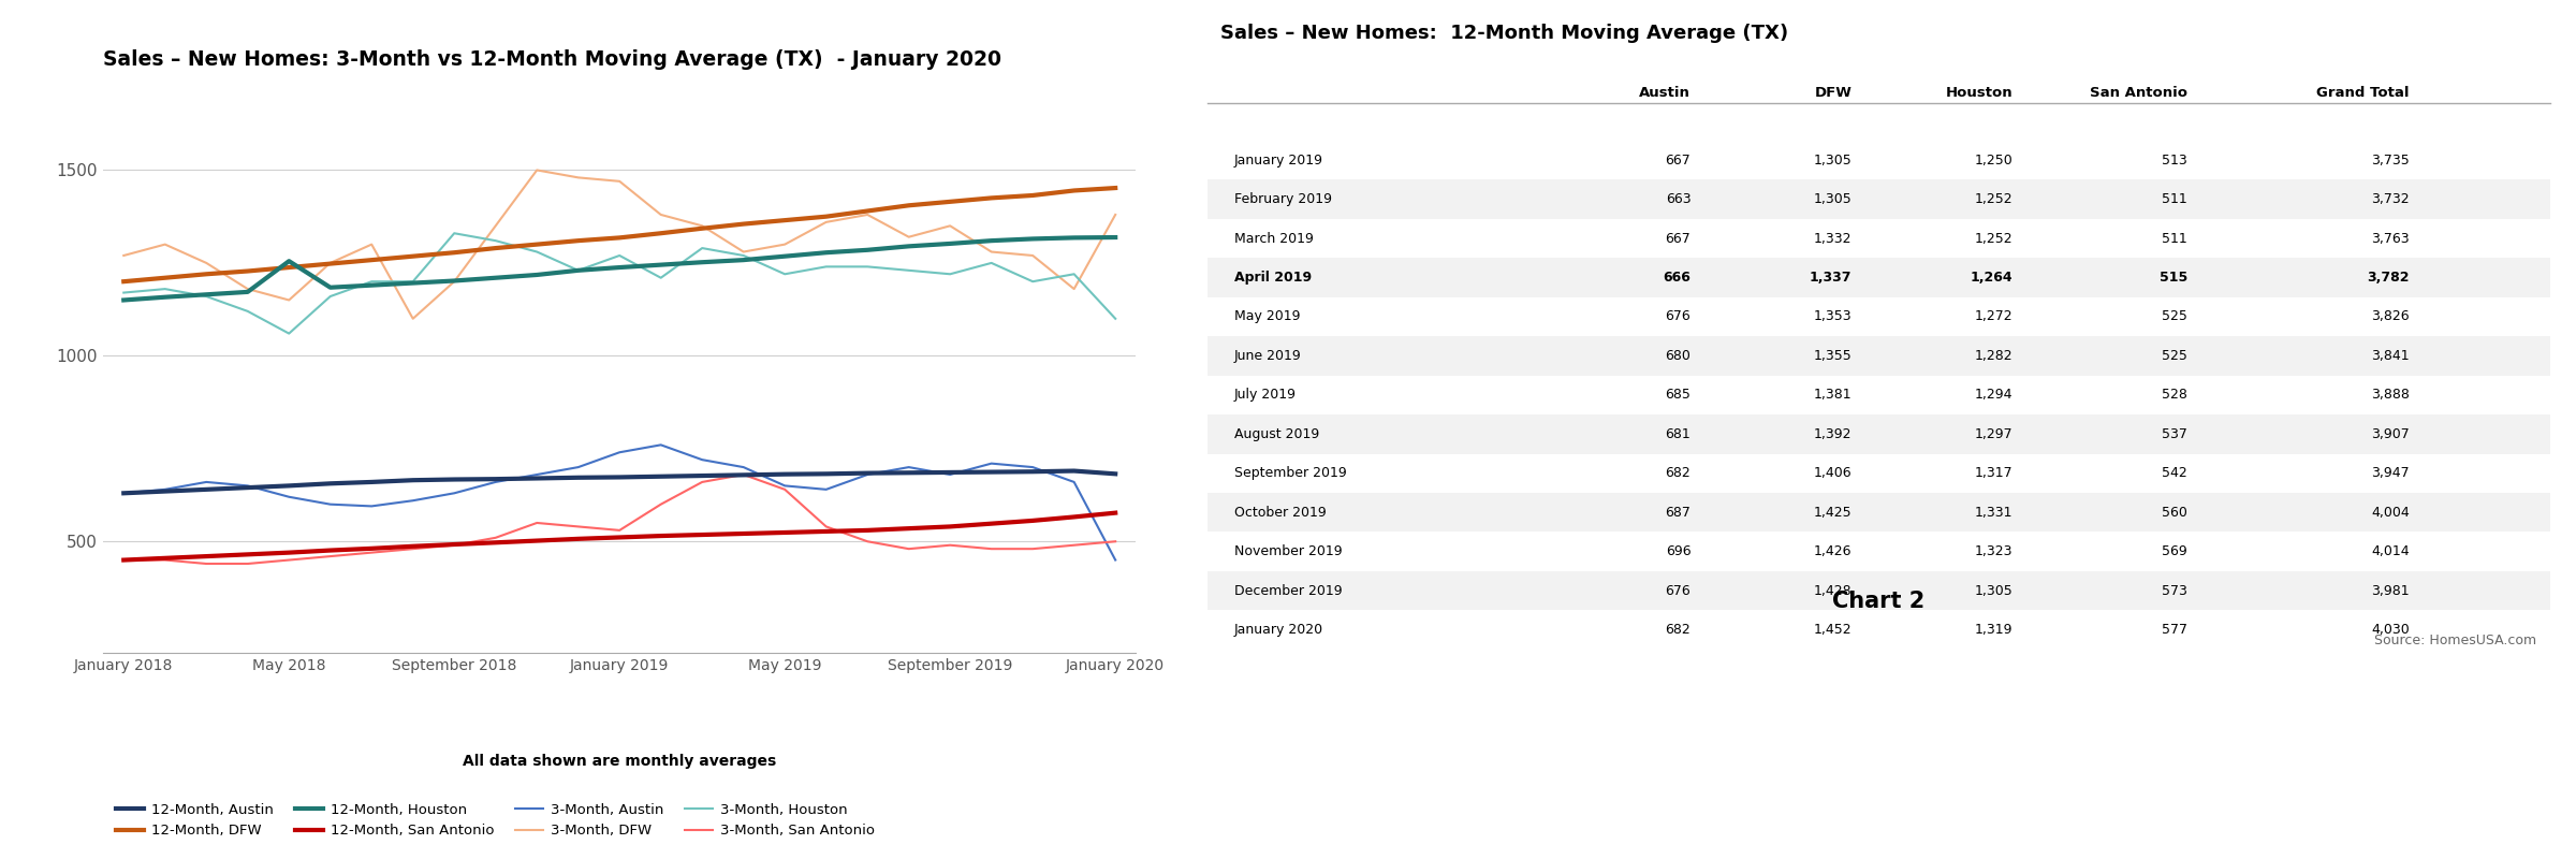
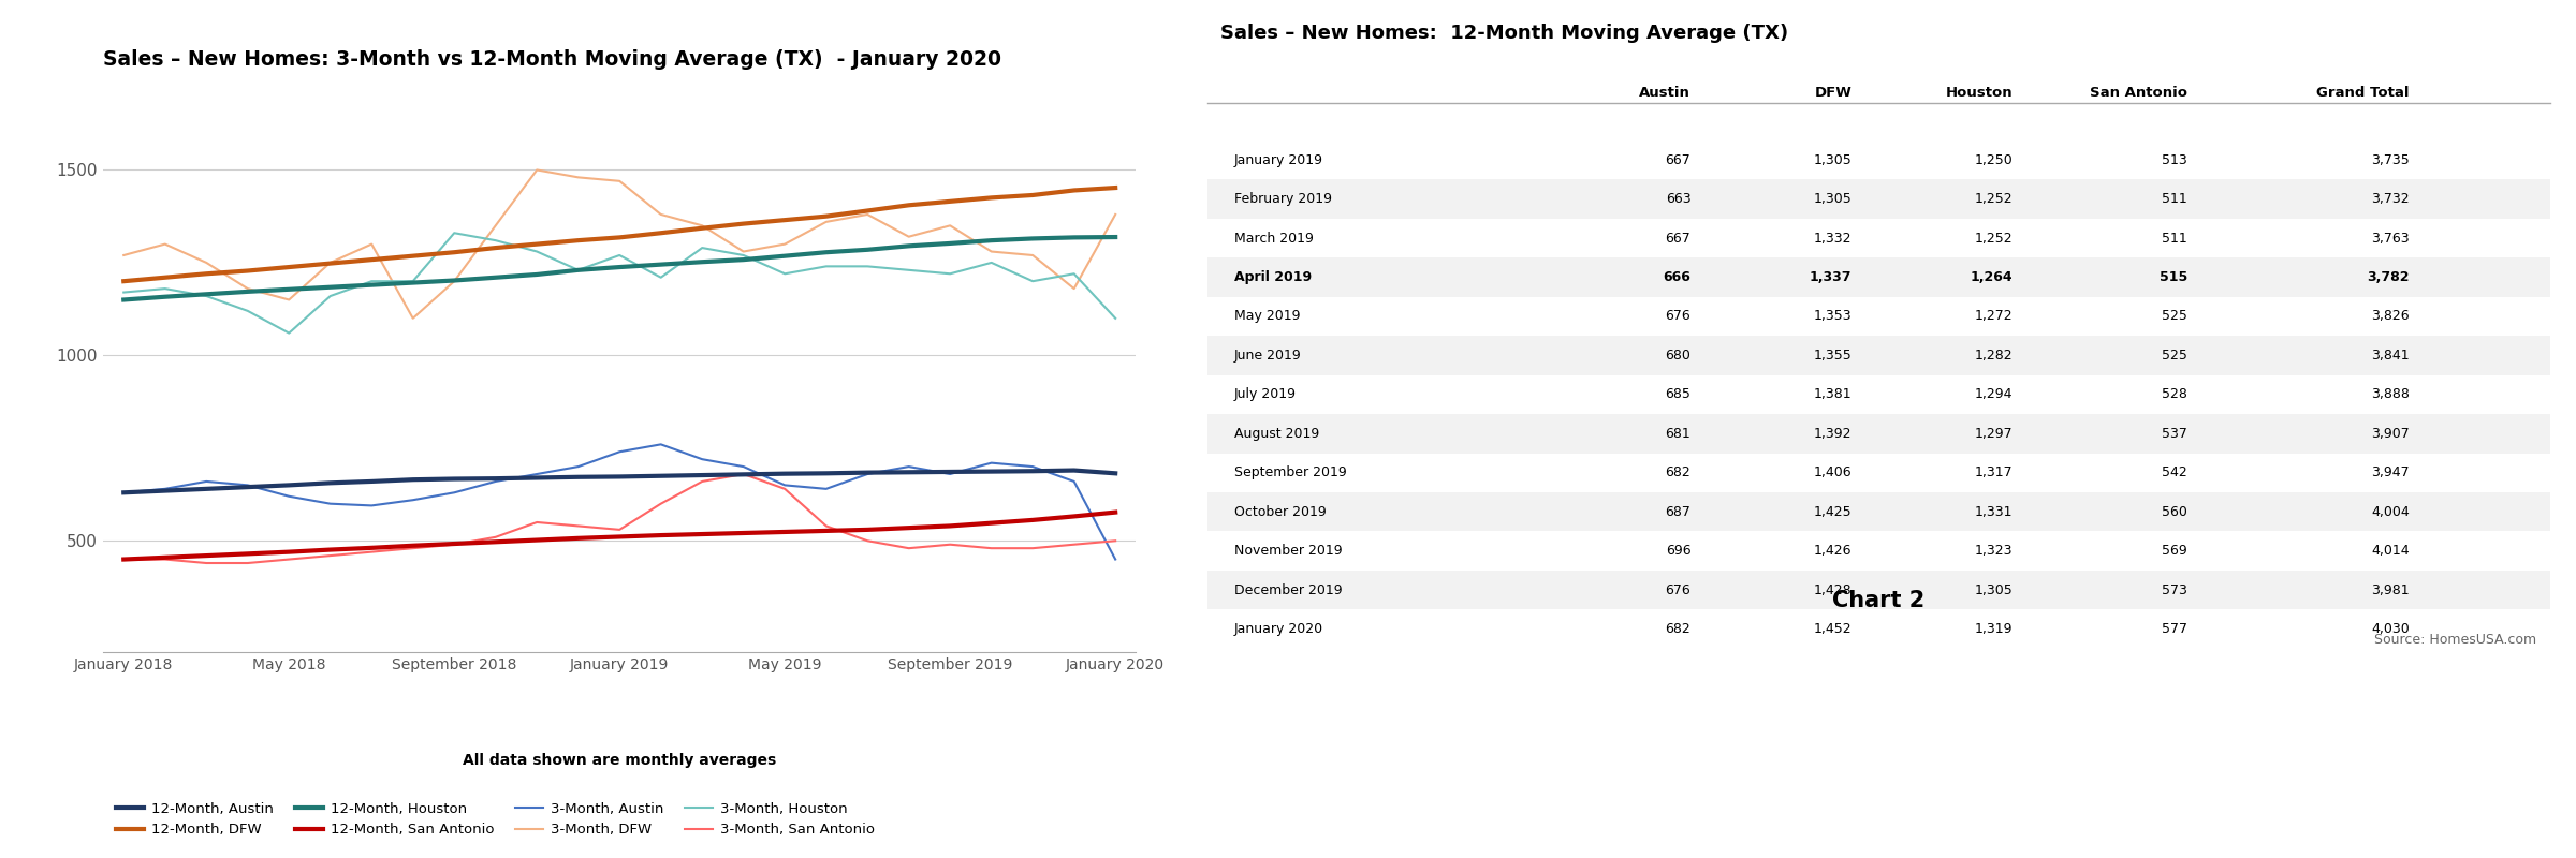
12-Month, Houston/May 2018: 1255 -> 1178
